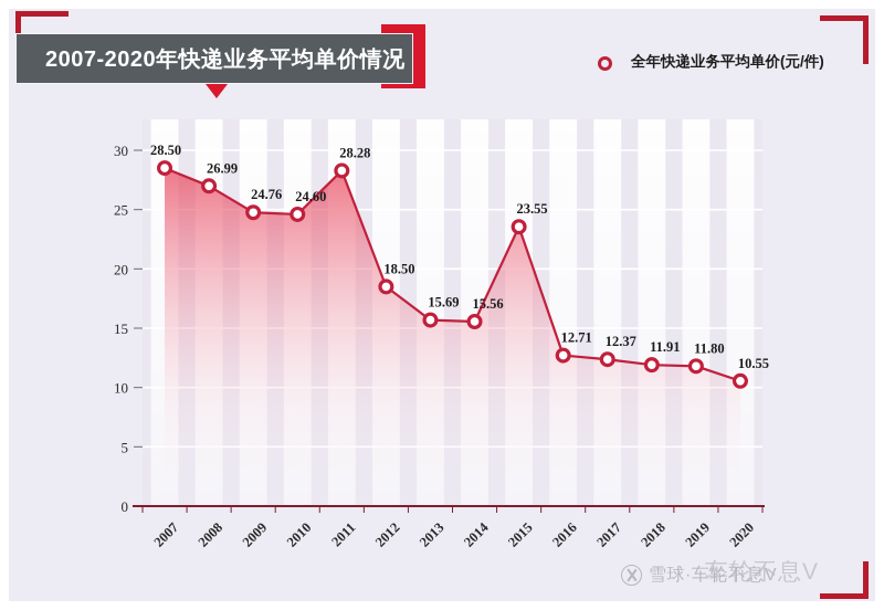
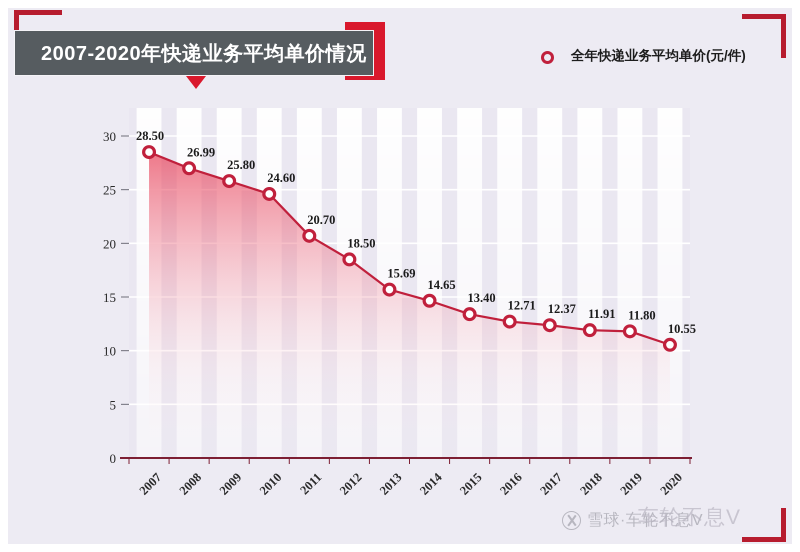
2009: 24.76 -> 25.80
2011: 28.28 -> 20.70
2014: 15.56 -> 14.65
2015: 23.55 -> 13.40
